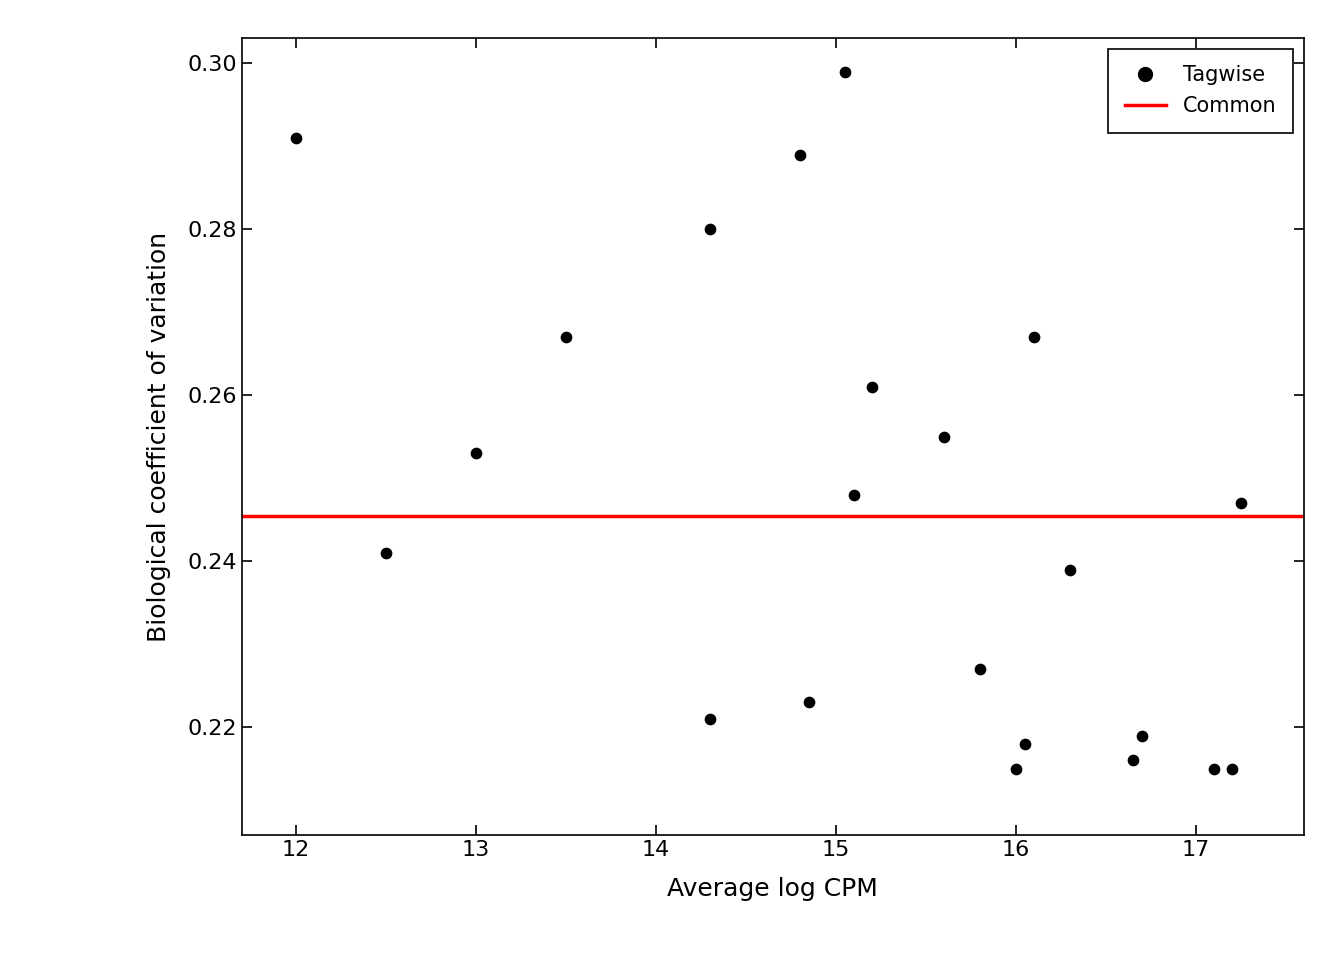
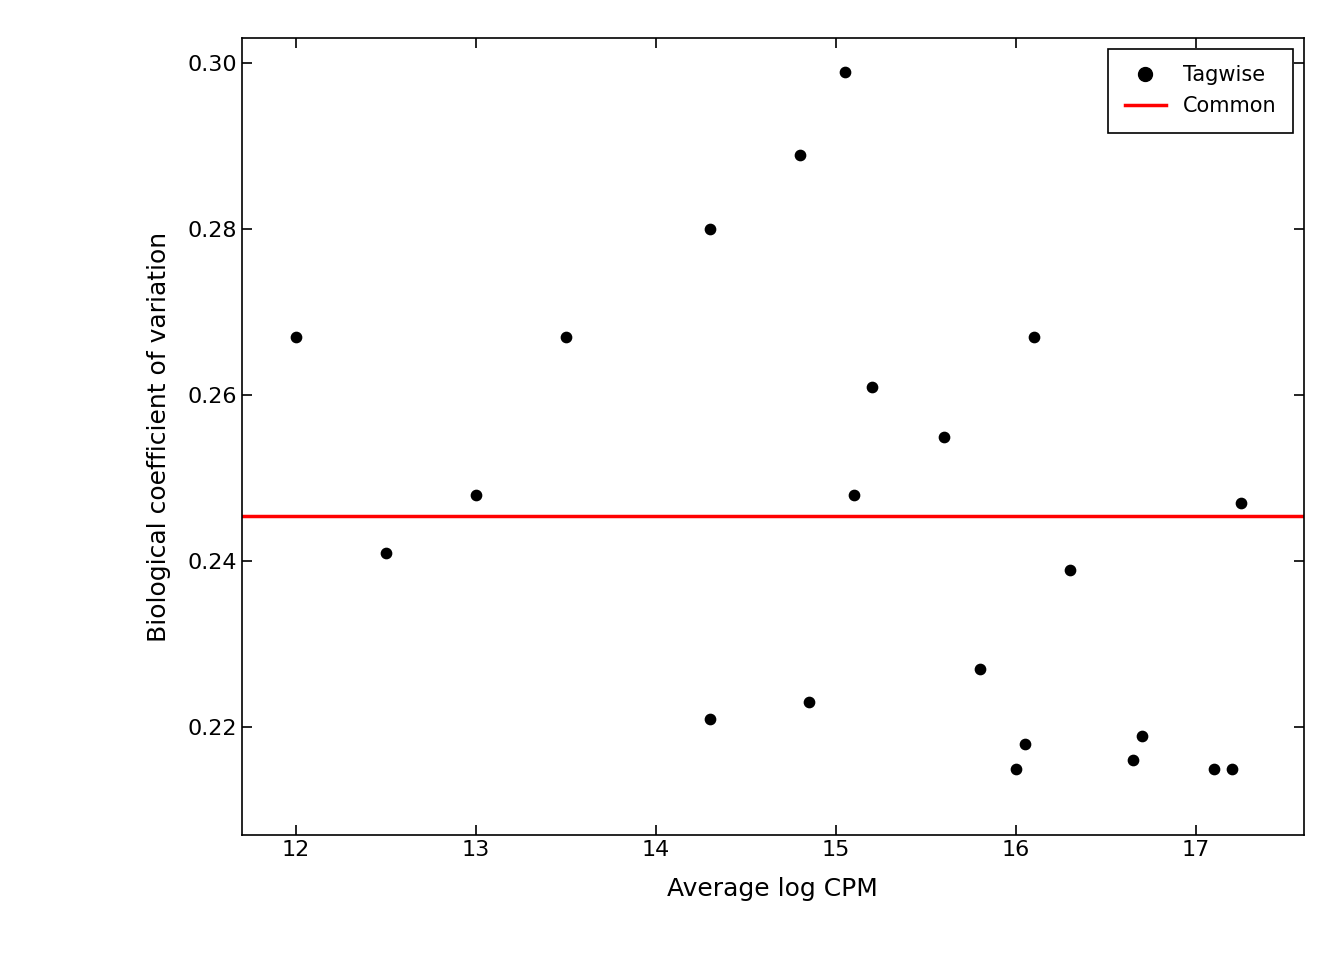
12: 0.291 -> 0.267
13: 0.253 -> 0.248
